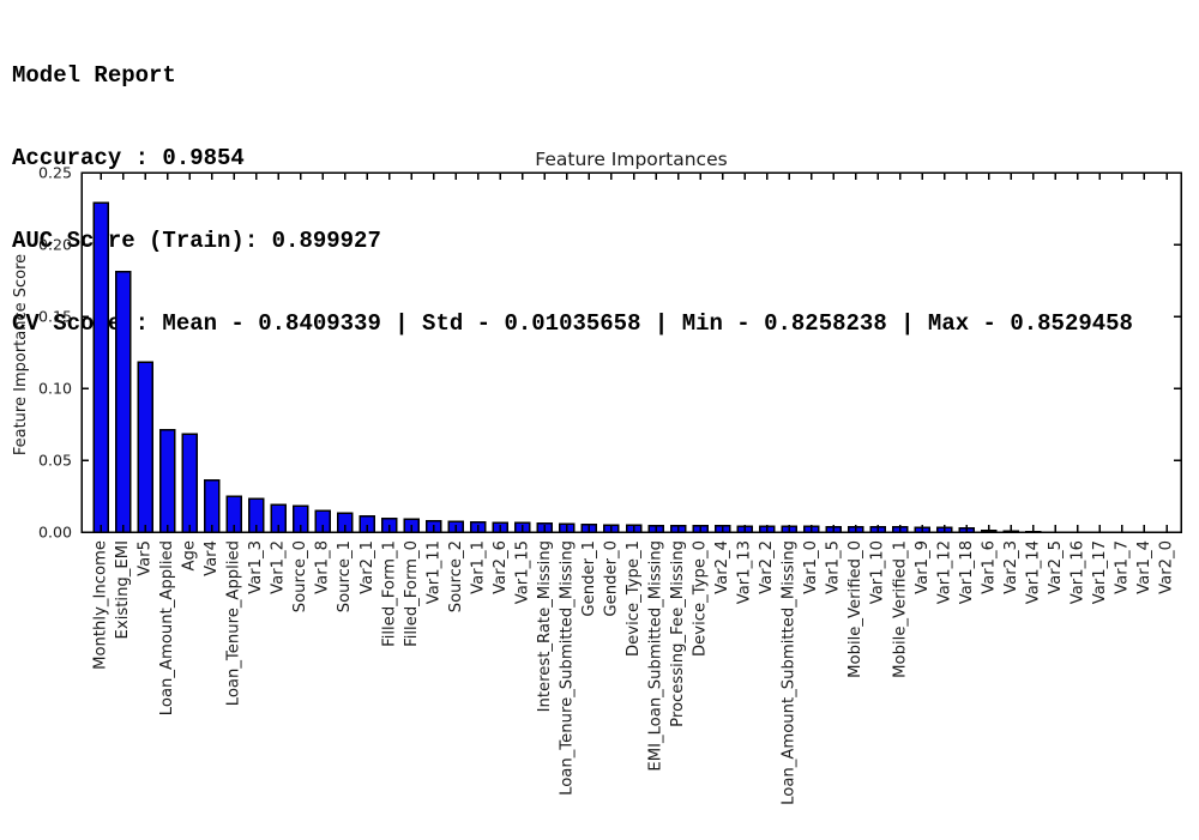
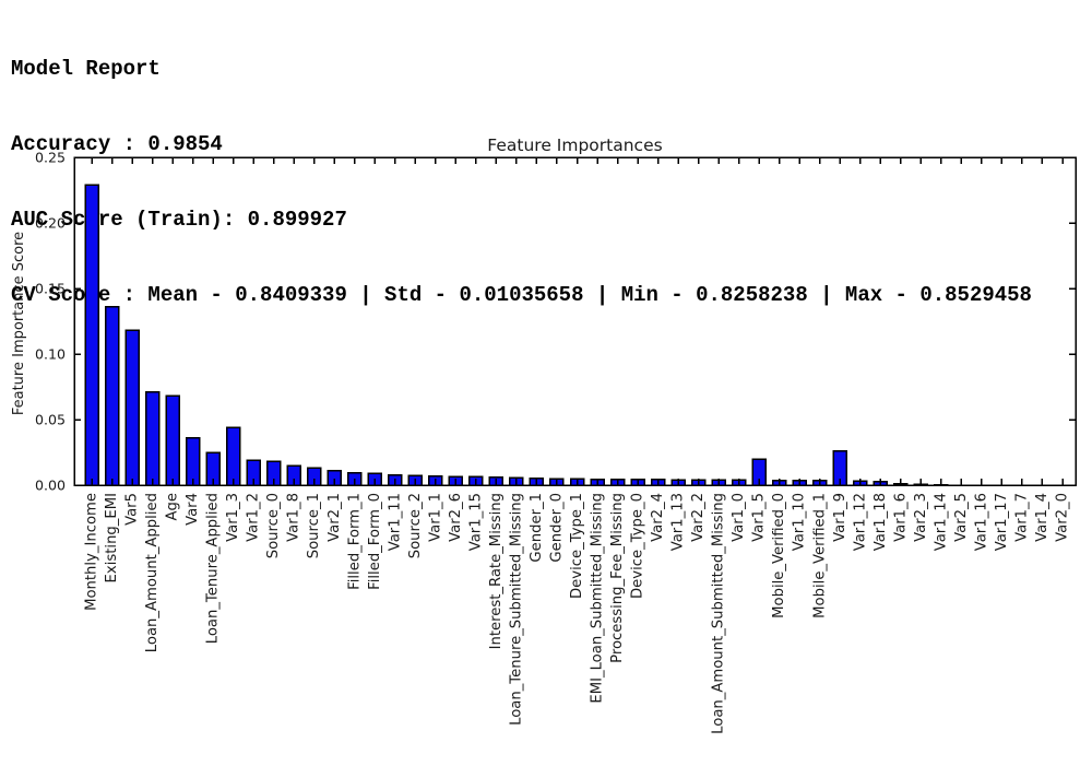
Existing_EMI: 0.181 -> 0.136
Var1_3: 0.023 -> 0.044
Var1_5: 0.004 -> 0.020
Var1_9: 0.003 -> 0.026
